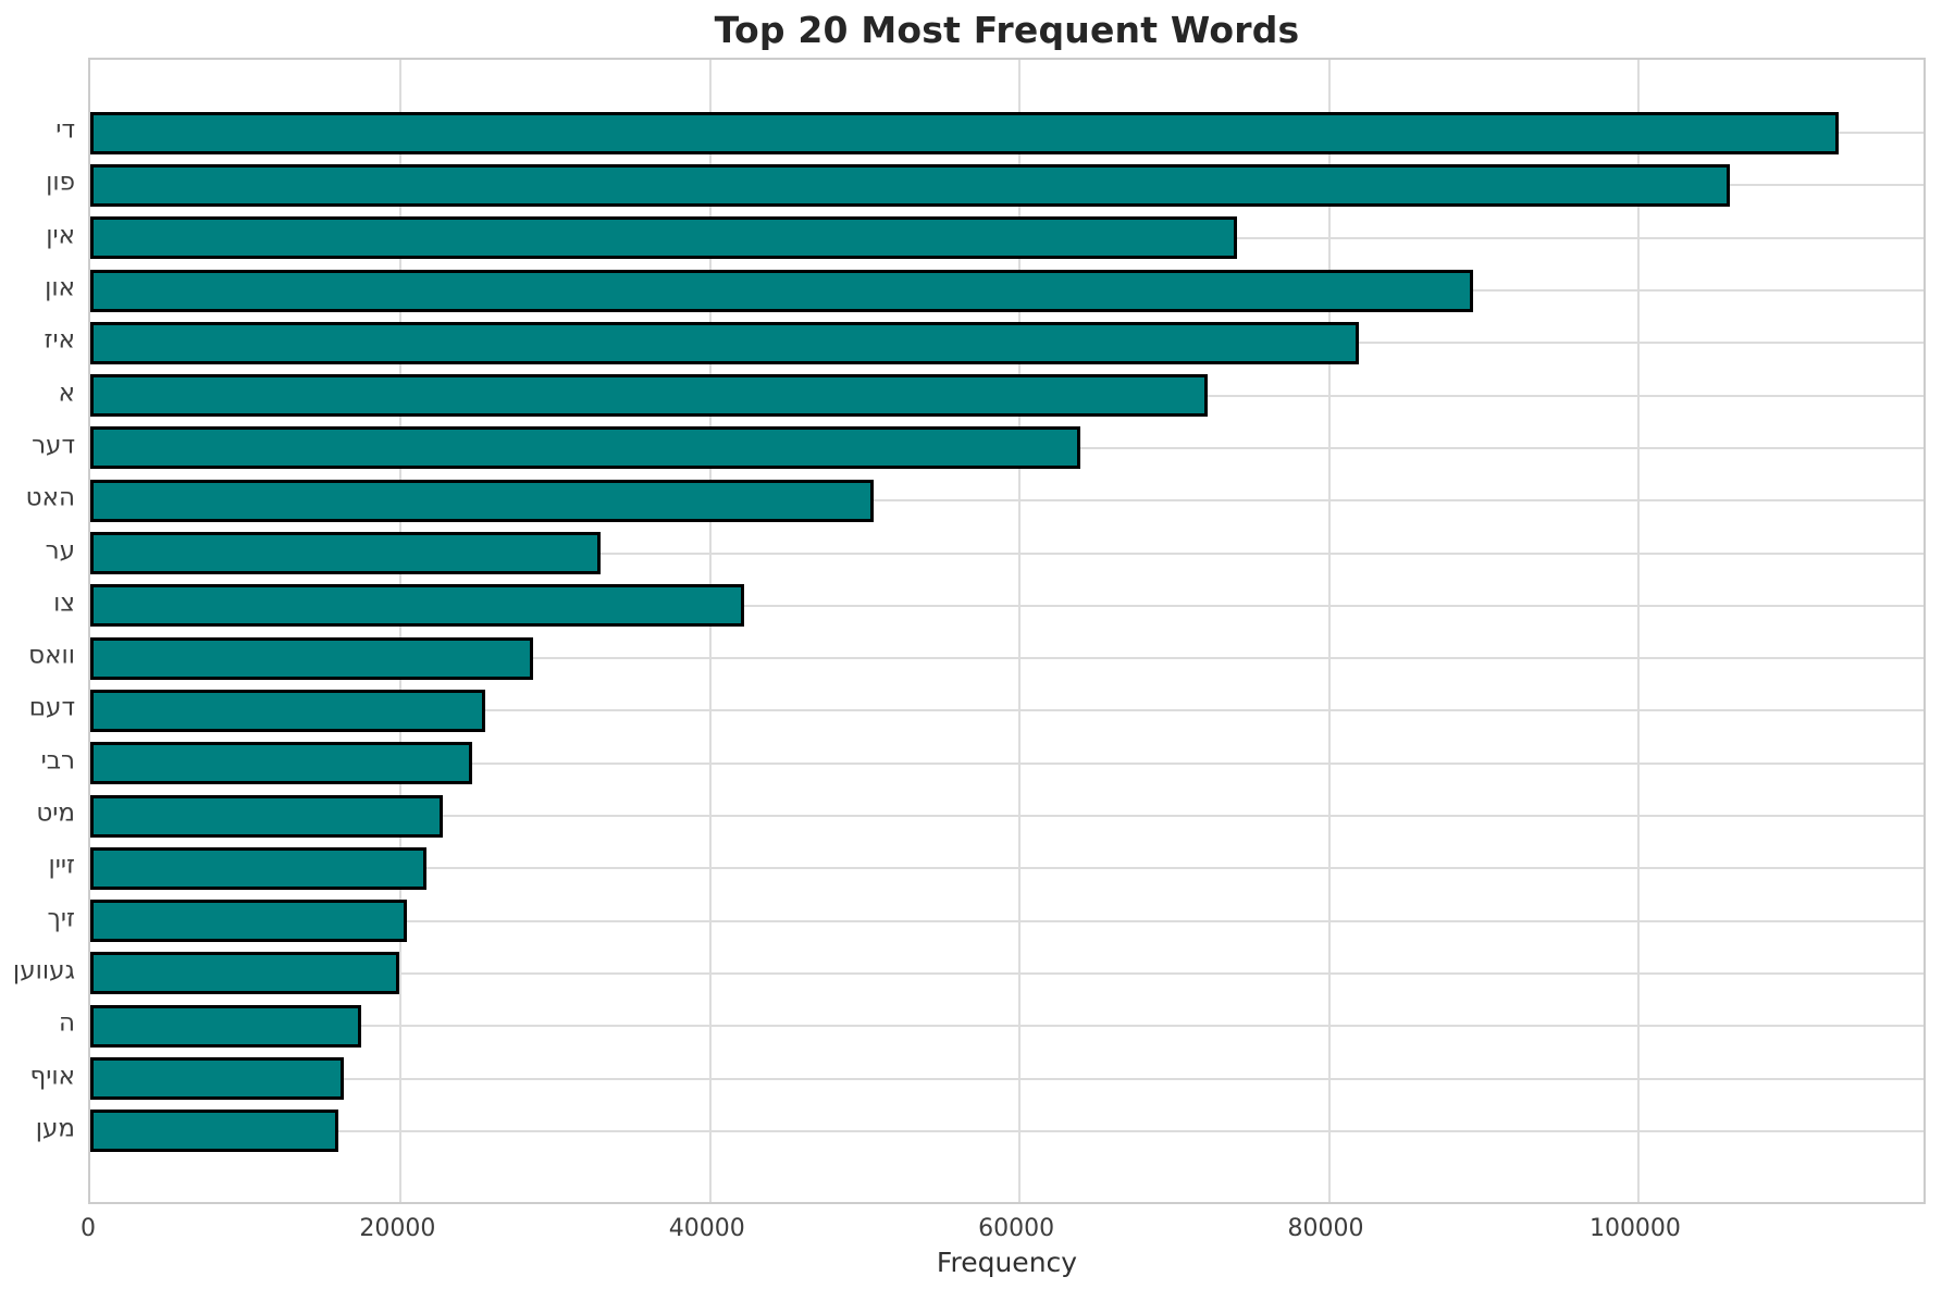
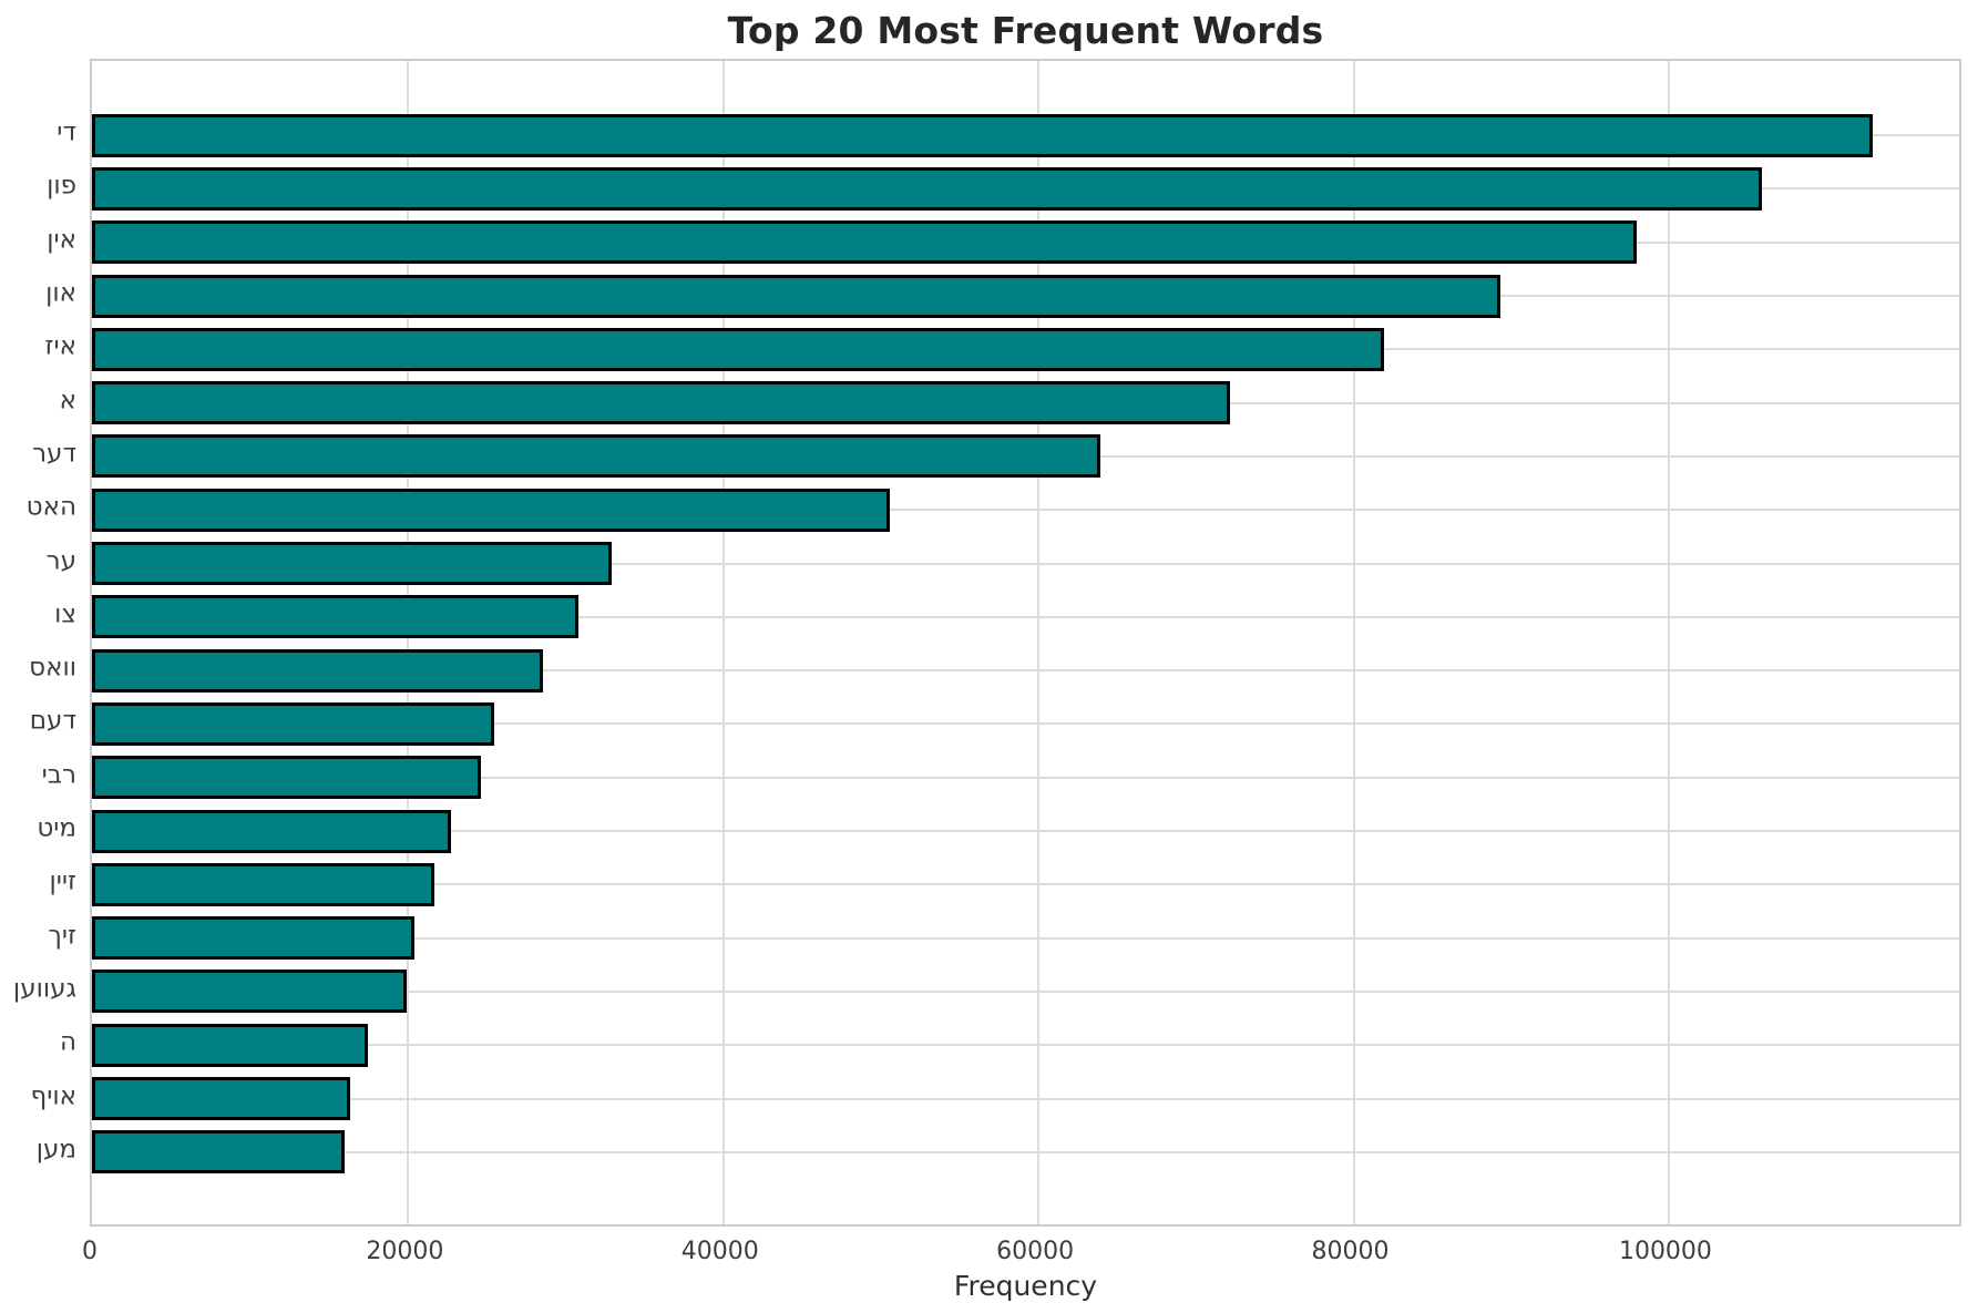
אין: 74100 -> 98000
צו: 42300 -> 30900
